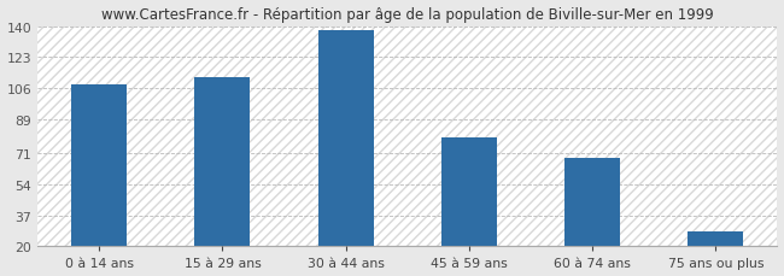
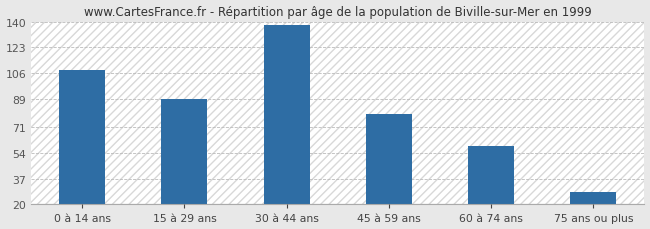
15 à 29 ans: 112 -> 89
60 à 74 ans: 68 -> 58
